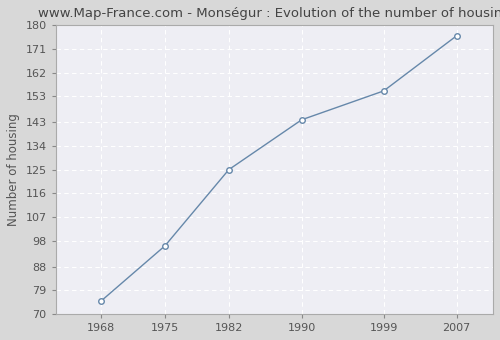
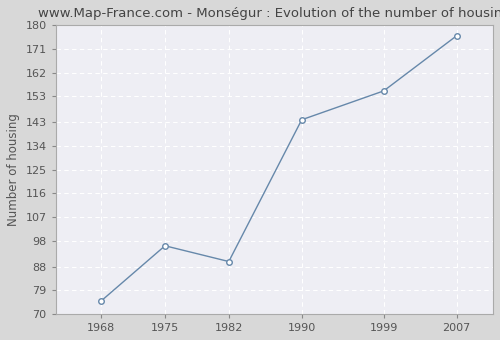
1982: 125 -> 90
